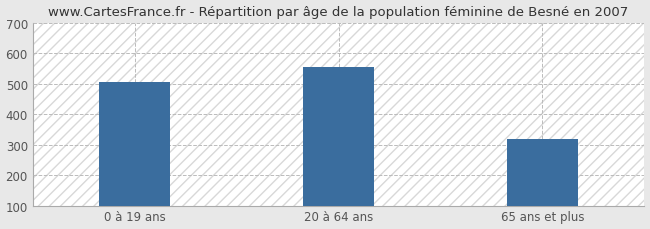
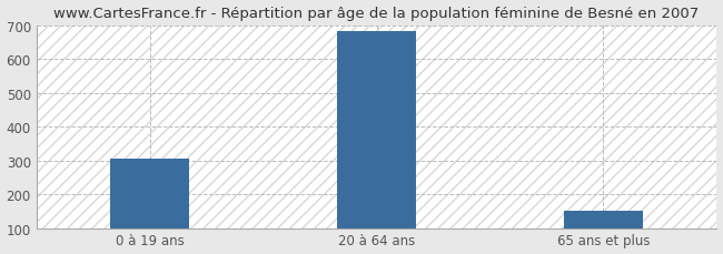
0 à 19 ans: 505 -> 305
20 à 64 ans: 555 -> 683
65 ans et plus: 320 -> 152
